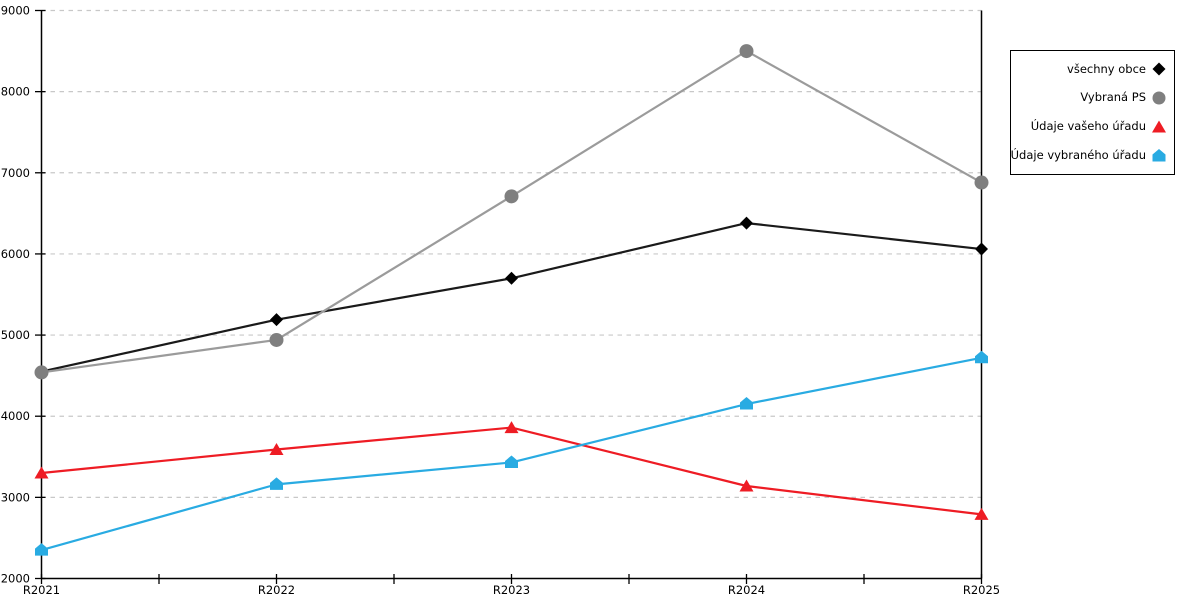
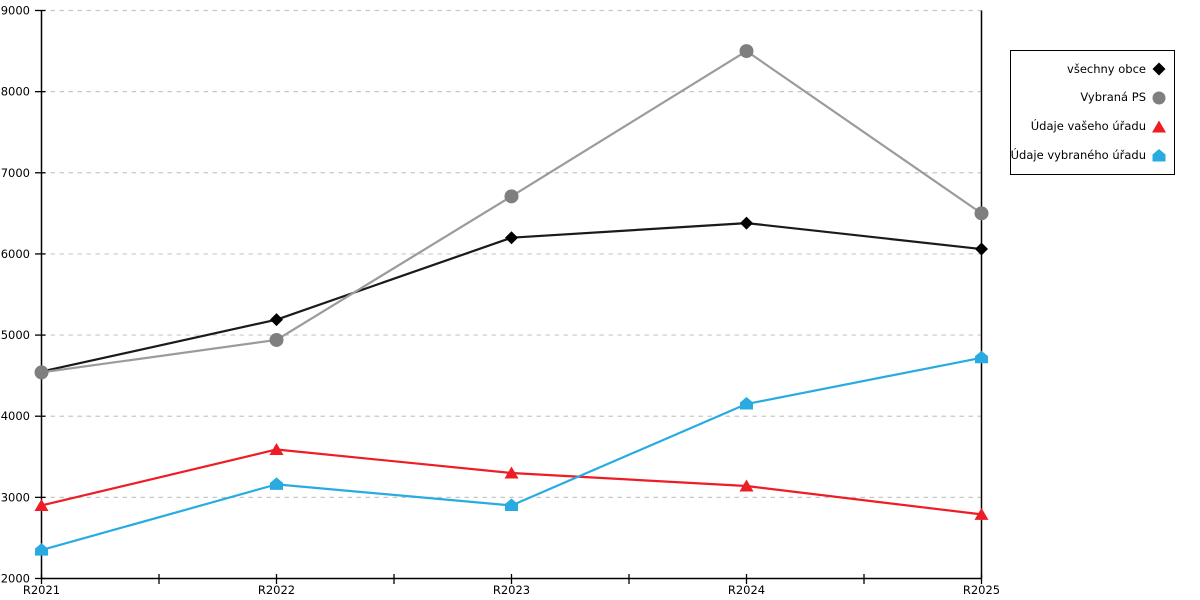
Údaje vašeho úřadu/R2021: 3300 -> 2900
všechny obce/R2023: 5700 -> 6200
Údaje vašeho úřadu/R2023: 3900 -> 3300
Údaje vybraného úřadu/R2023: 3400 -> 2900
Vybraná PS/R2025: 6900 -> 6500
